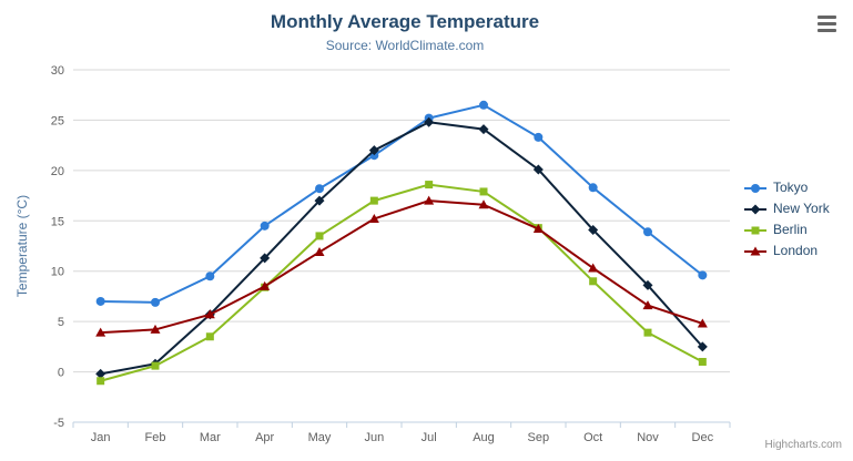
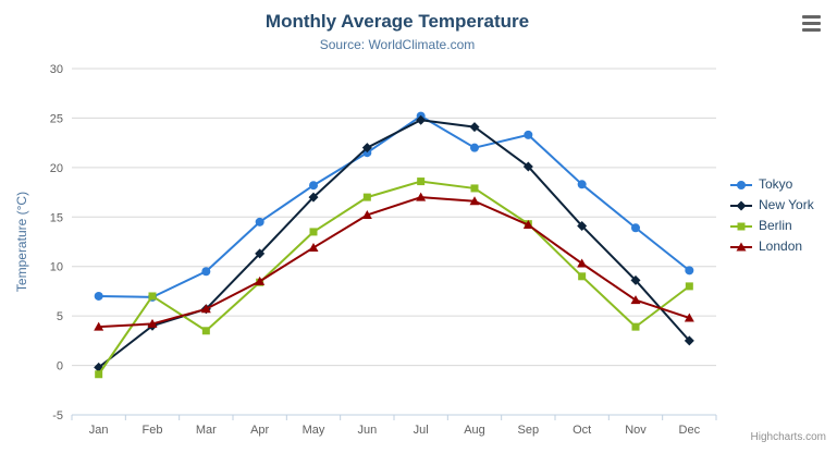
New York/Feb: 1 -> 4
Berlin/Feb: 1 -> 7
Tokyo/Aug: 26 -> 22
Berlin/Dec: 1 -> 8
